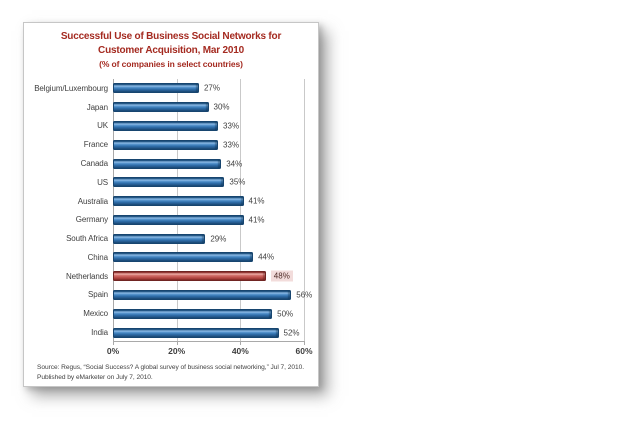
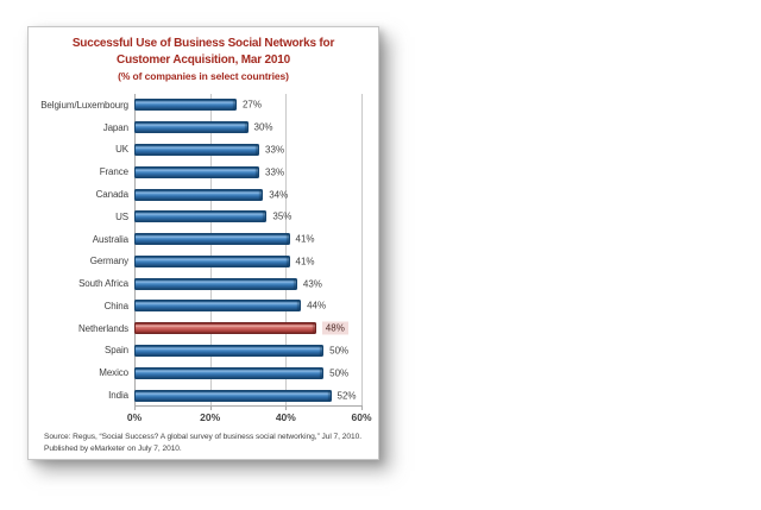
South Africa: 29% -> 43%
Spain: 56% -> 50%
